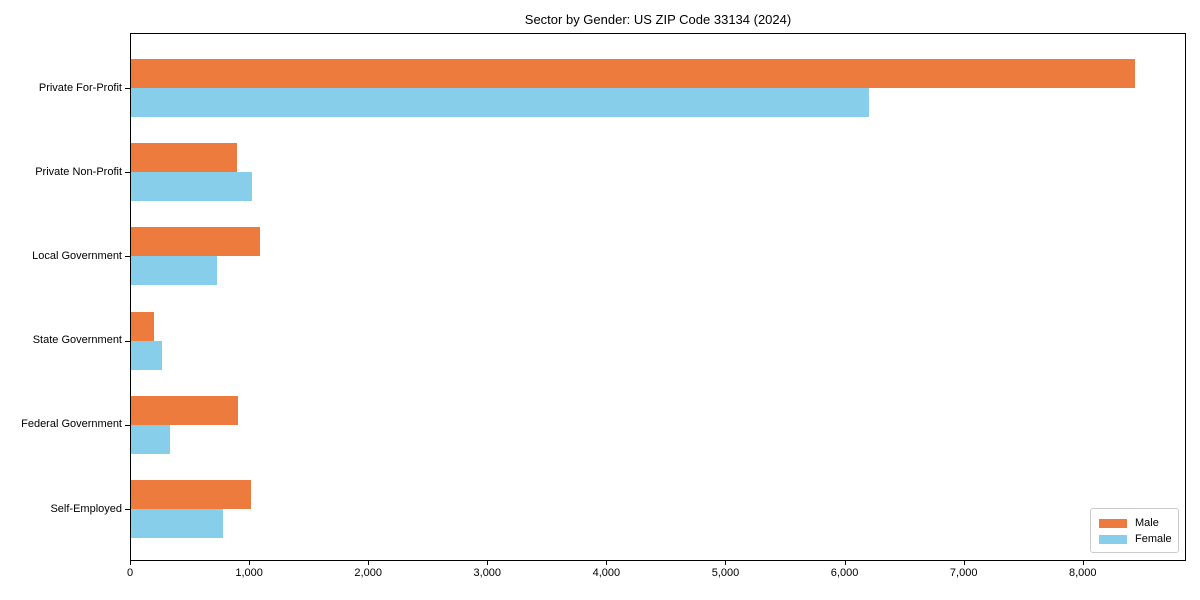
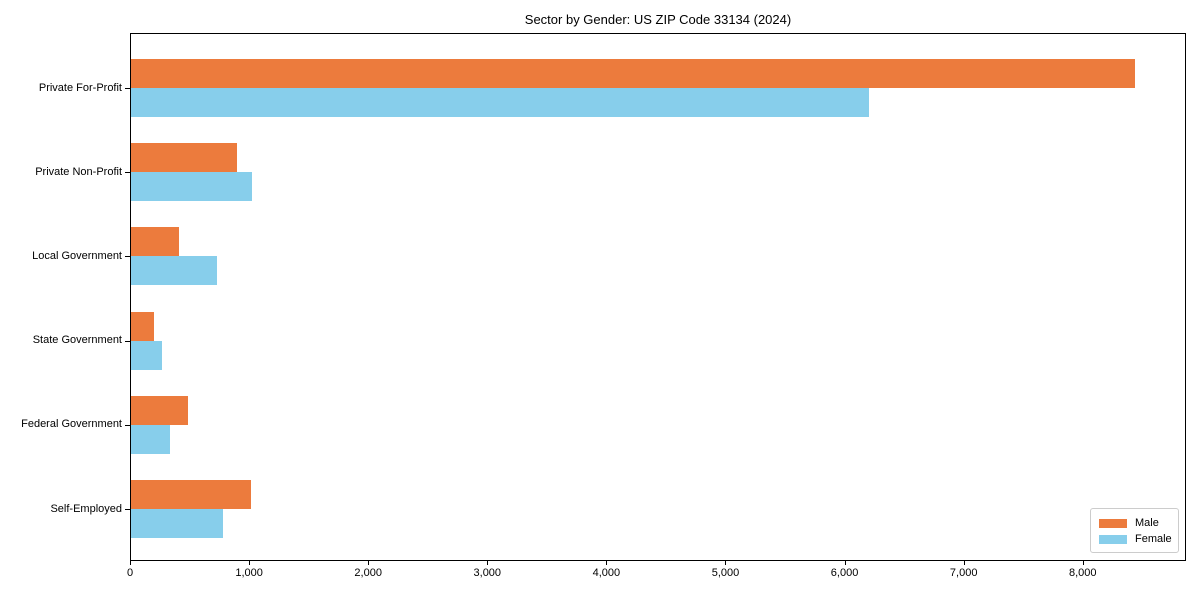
Male/Local Government: 1080 -> 400
Male/Federal Government: 900 -> 480
